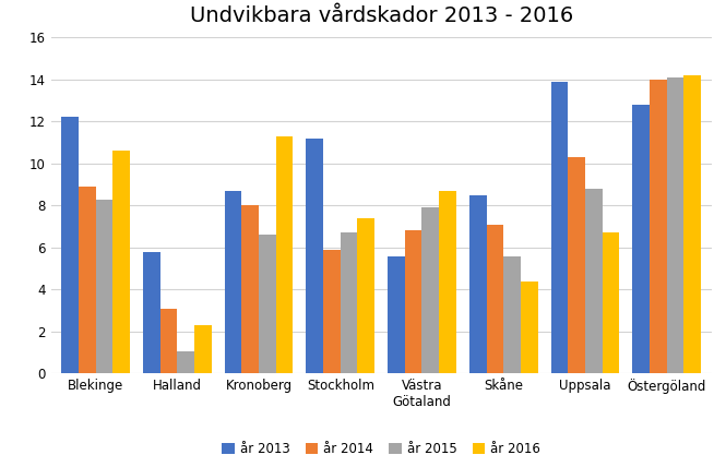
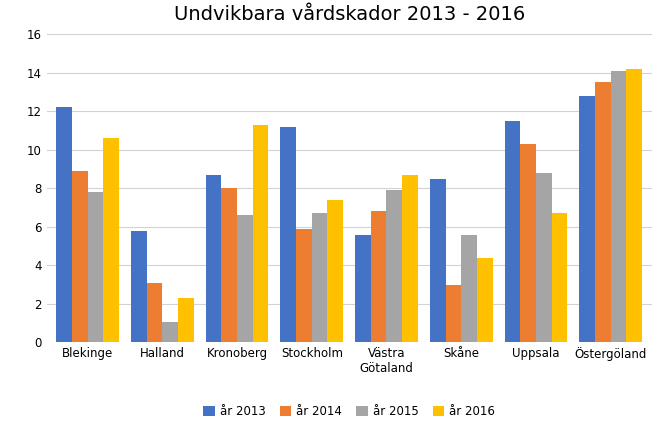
år 2015/Blekinge: 8.3 -> 7.8
år 2014/Skåne: 7.1 -> 3.0
år 2013/Uppsala: 13.9 -> 11.5
år 2014/Östergöland: 14.0 -> 13.5
